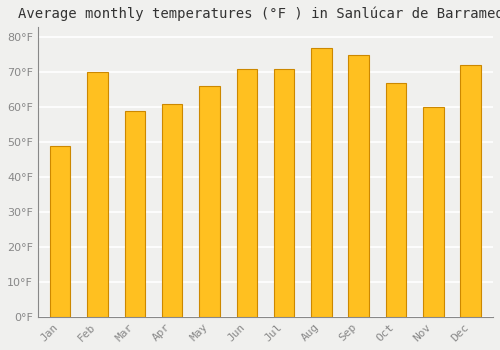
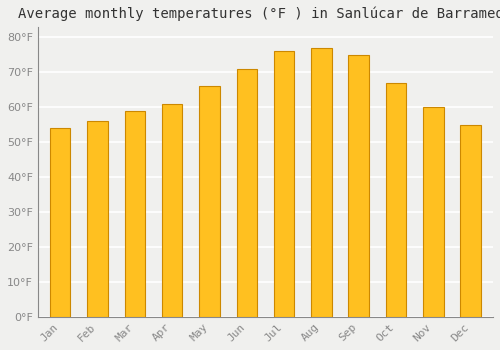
Jan: 49°F -> 54°F
Feb: 70°F -> 56°F
Jul: 71°F -> 76°F
Dec: 72°F -> 55°F
